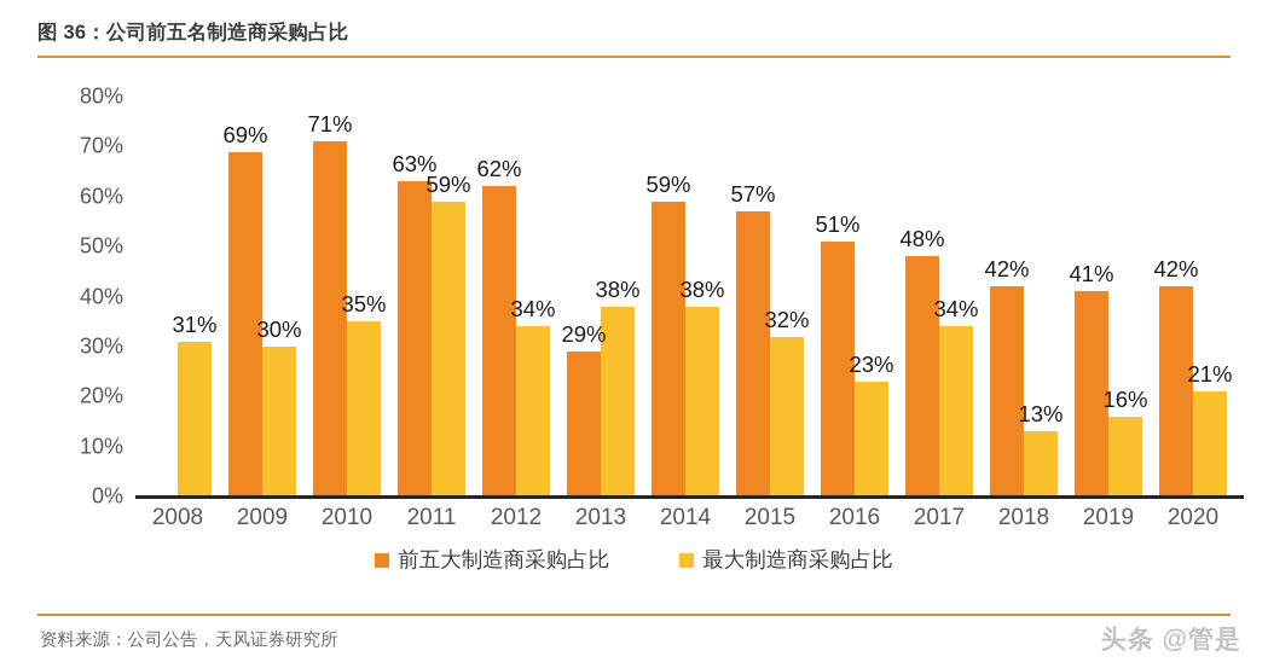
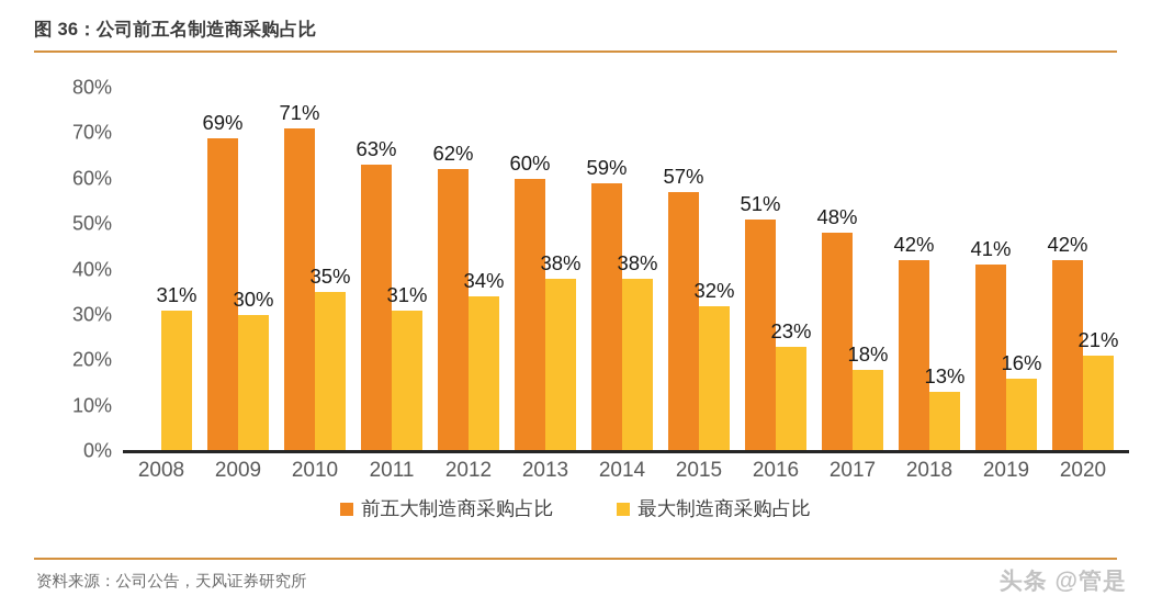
最大制造商采购占比/2011: 59% -> 31%
前五大制造商采购占比/2013: 29% -> 60%
最大制造商采购占比/2017: 34% -> 18%
